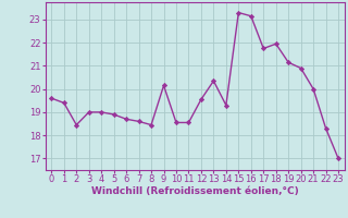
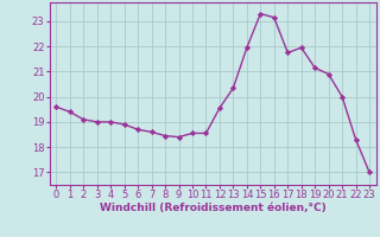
2: 18.45 -> 19.10
9: 20.15 -> 18.40
14: 19.30 -> 21.95
